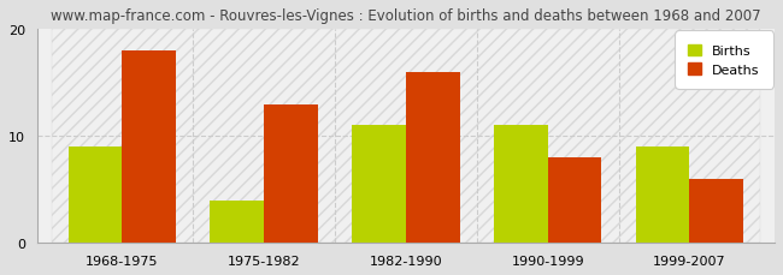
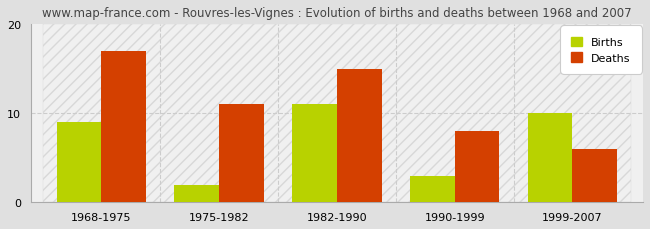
Deaths/1968-1975: 18 -> 17
Births/1975-1982: 4 -> 2
Deaths/1975-1982: 13 -> 11
Deaths/1982-1990: 16 -> 15
Births/1990-1999: 11 -> 3
Births/1999-2007: 9 -> 10
